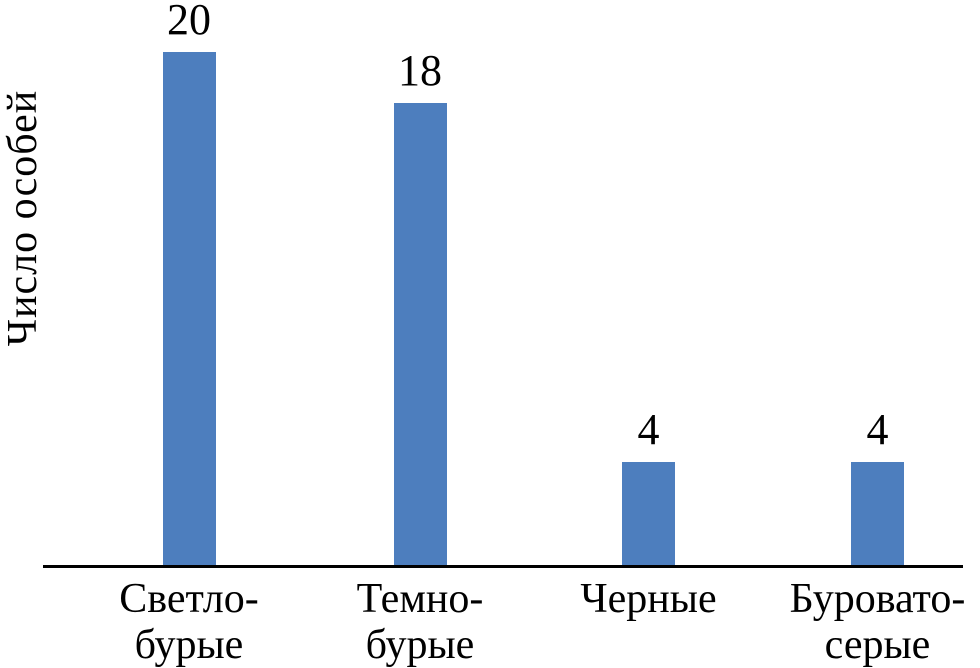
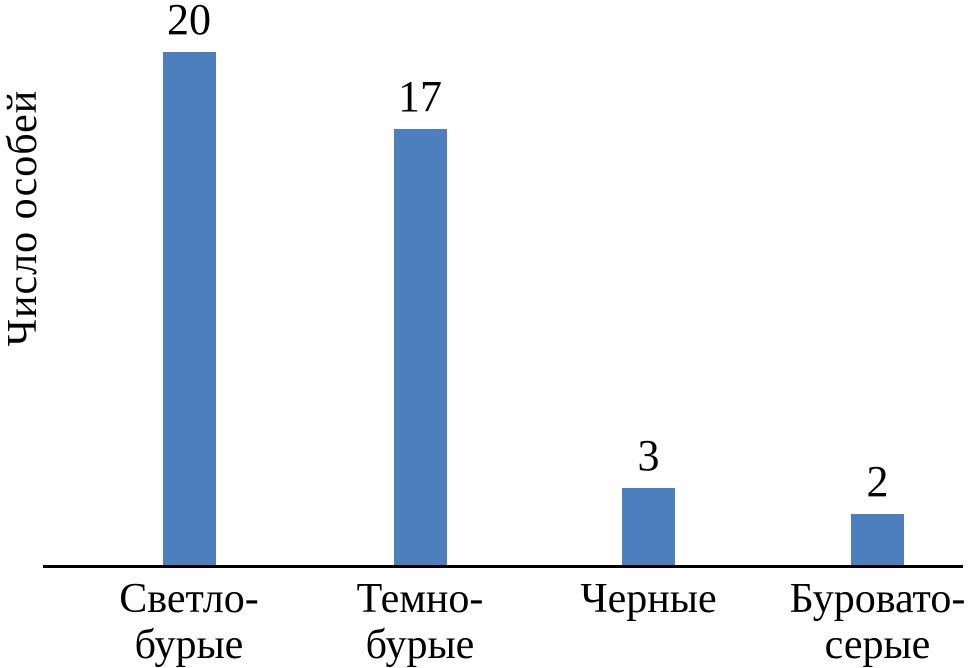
Темно- бурые: 18 -> 17
Черные: 4 -> 3
Буровато- серые: 4 -> 2
